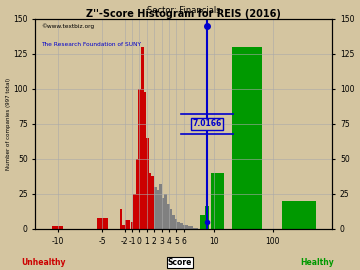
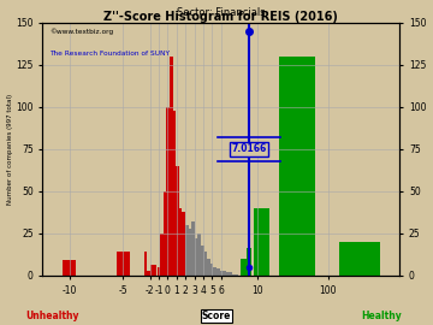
-10: 2 -> 9
-5: 8 -> 14
